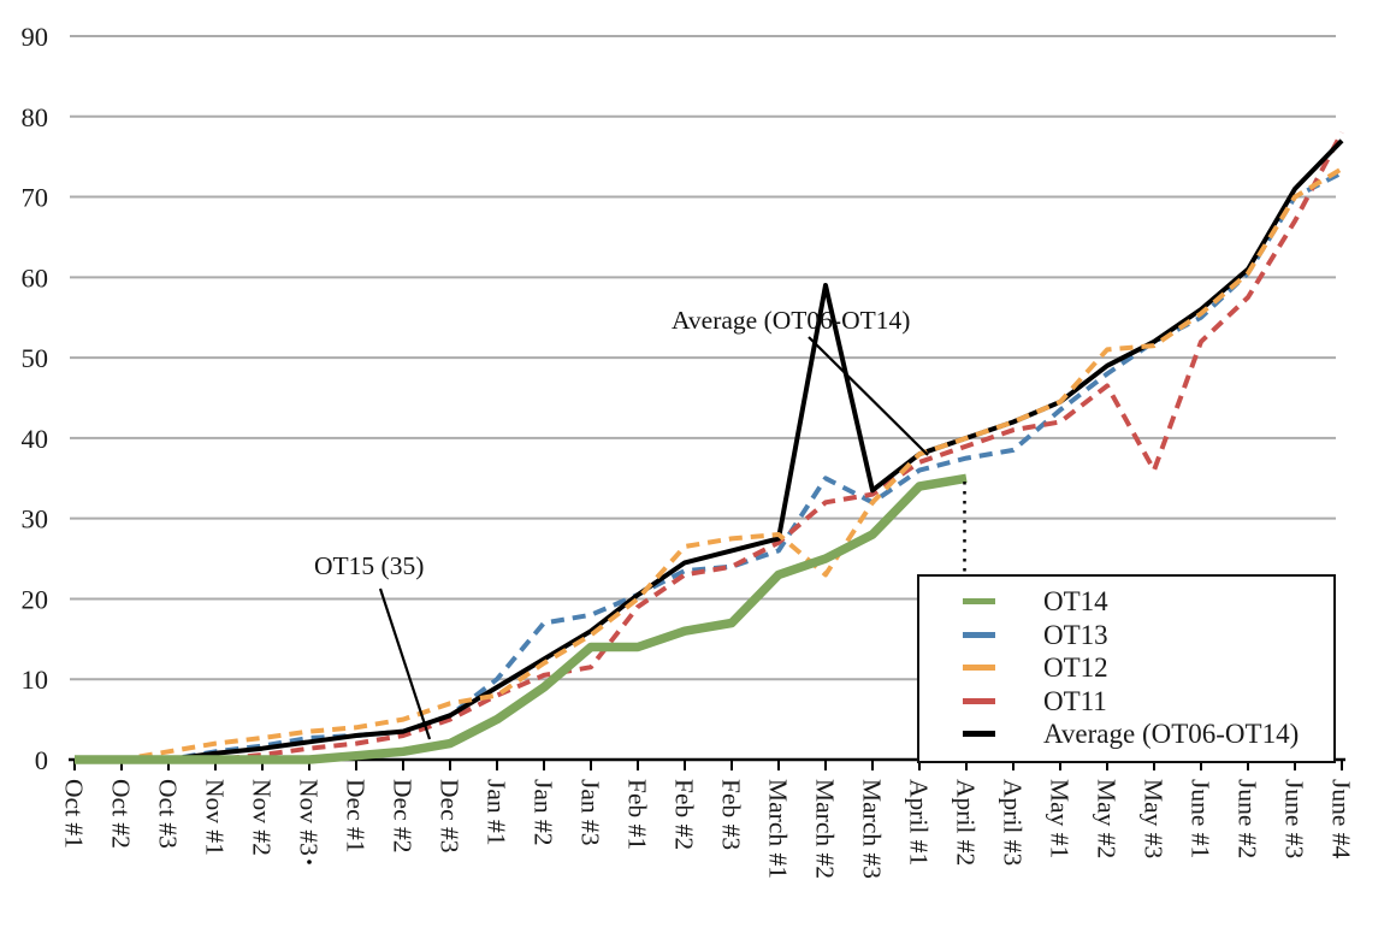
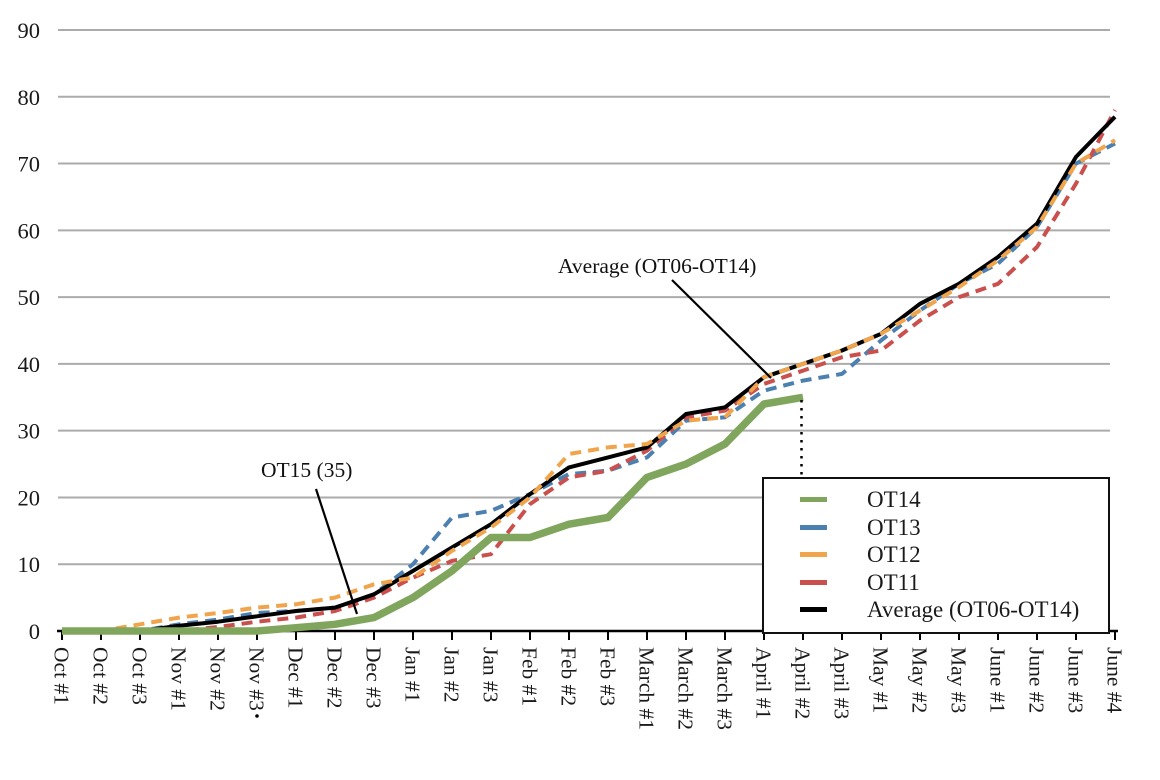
OT13/March #2: 35 -> 32
OT12/March #2: 23 -> 32
Average (OT06-OT14)/March #2: 59 -> 32
OT12/May #2: 51 -> 48
OT11/May #3: 36 -> 50
